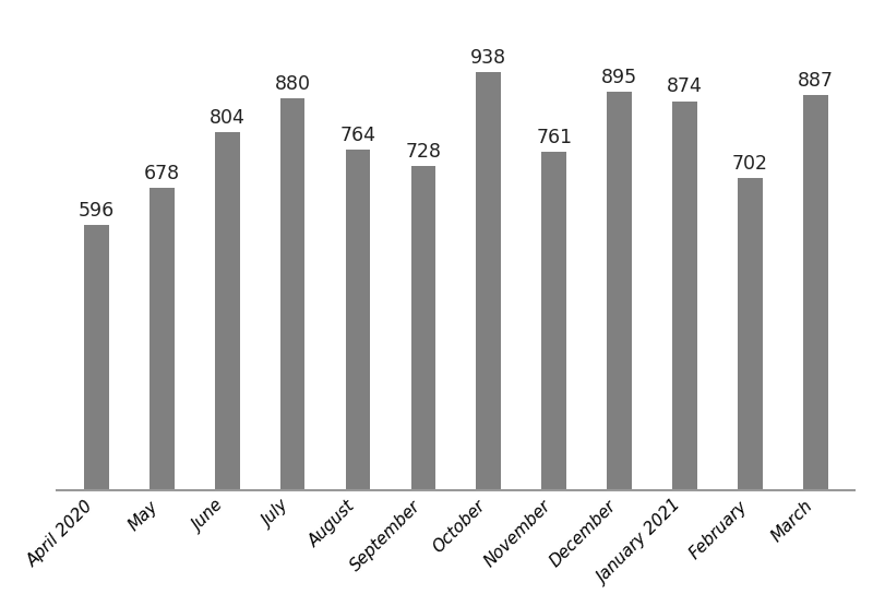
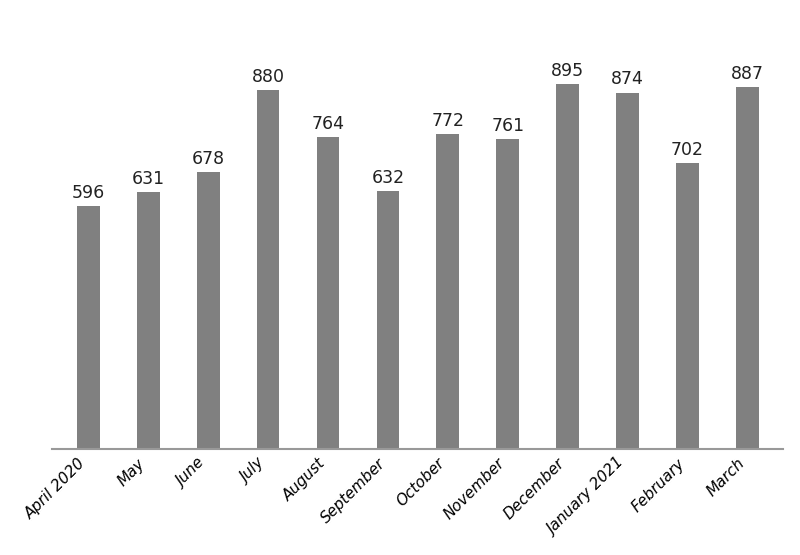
May: 678 -> 631
June: 804 -> 678
September: 728 -> 632
October: 938 -> 772
